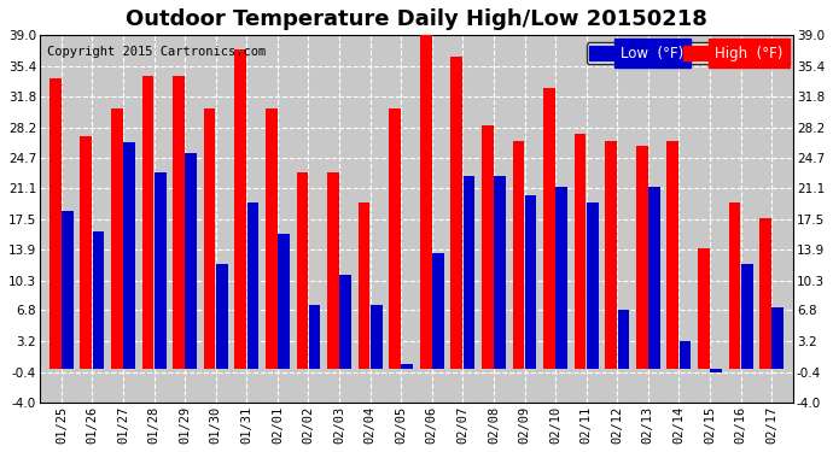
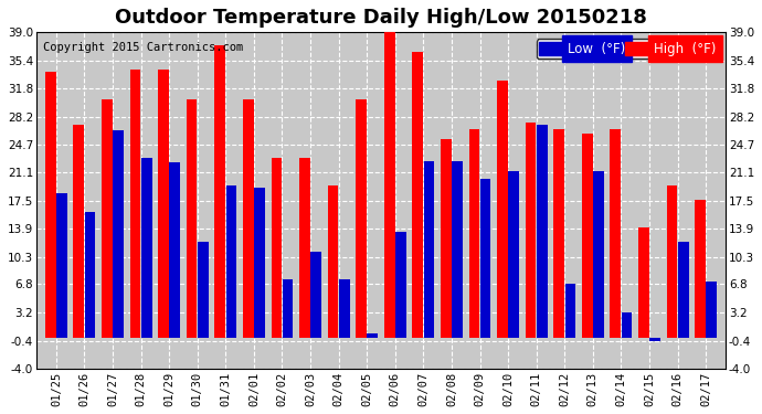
Low (°F)/01/29: 25.2 -> 22.4
Low (°F)/02/01: 15.8 -> 19.2
High (°F)/02/08: 28.4 -> 25.4
Low (°F)/02/11: 19.4 -> 27.2
